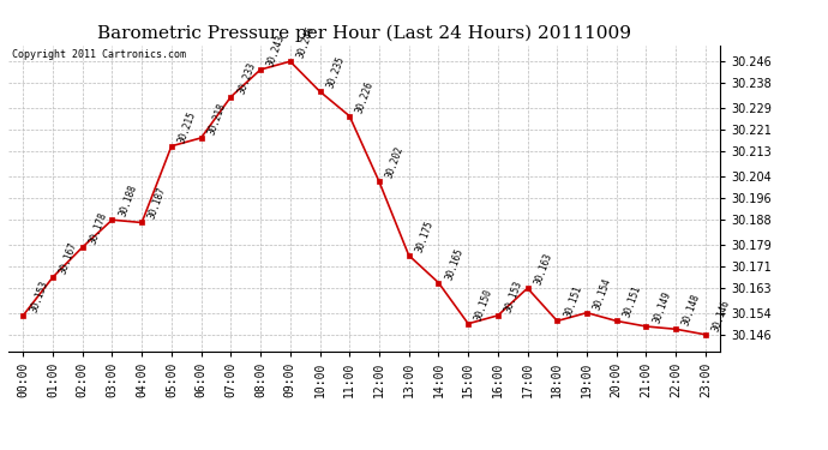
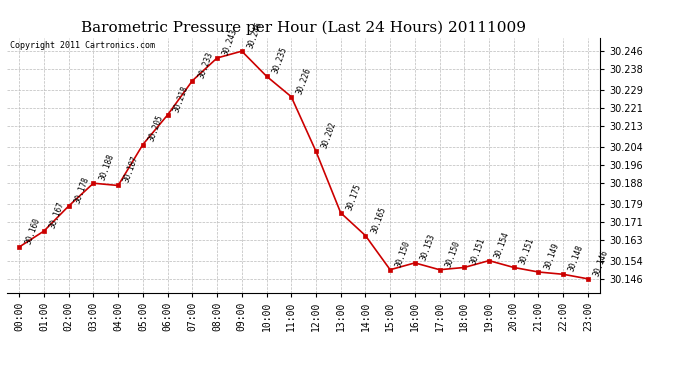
00:00: 30.153 -> 30.160
05:00: 30.215 -> 30.205
17:00: 30.163 -> 30.150
